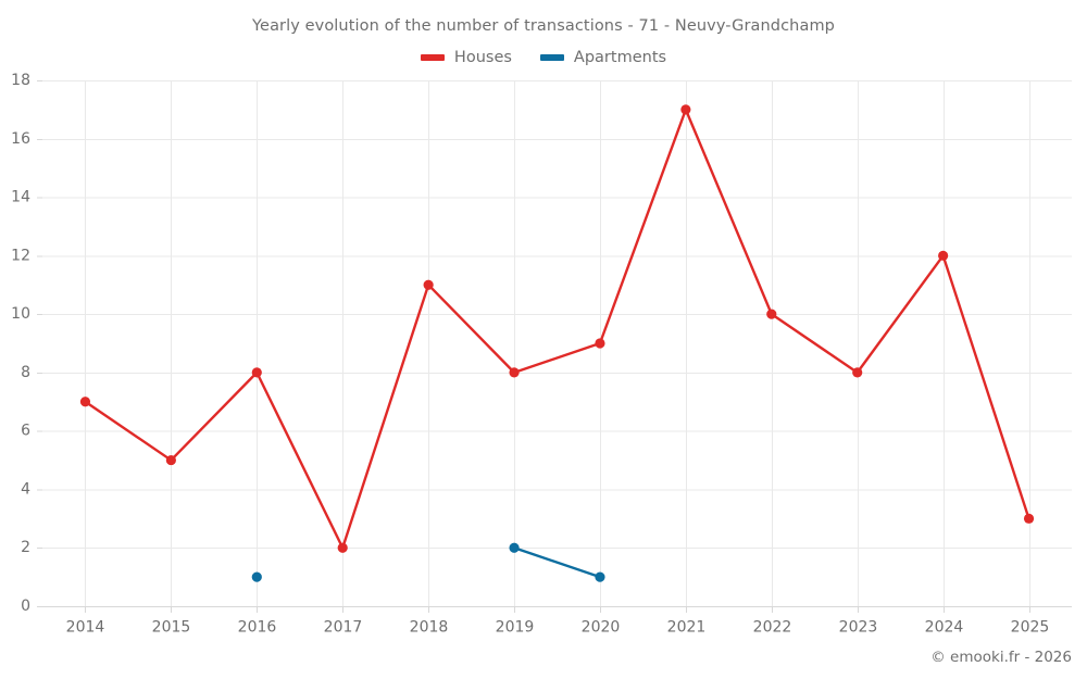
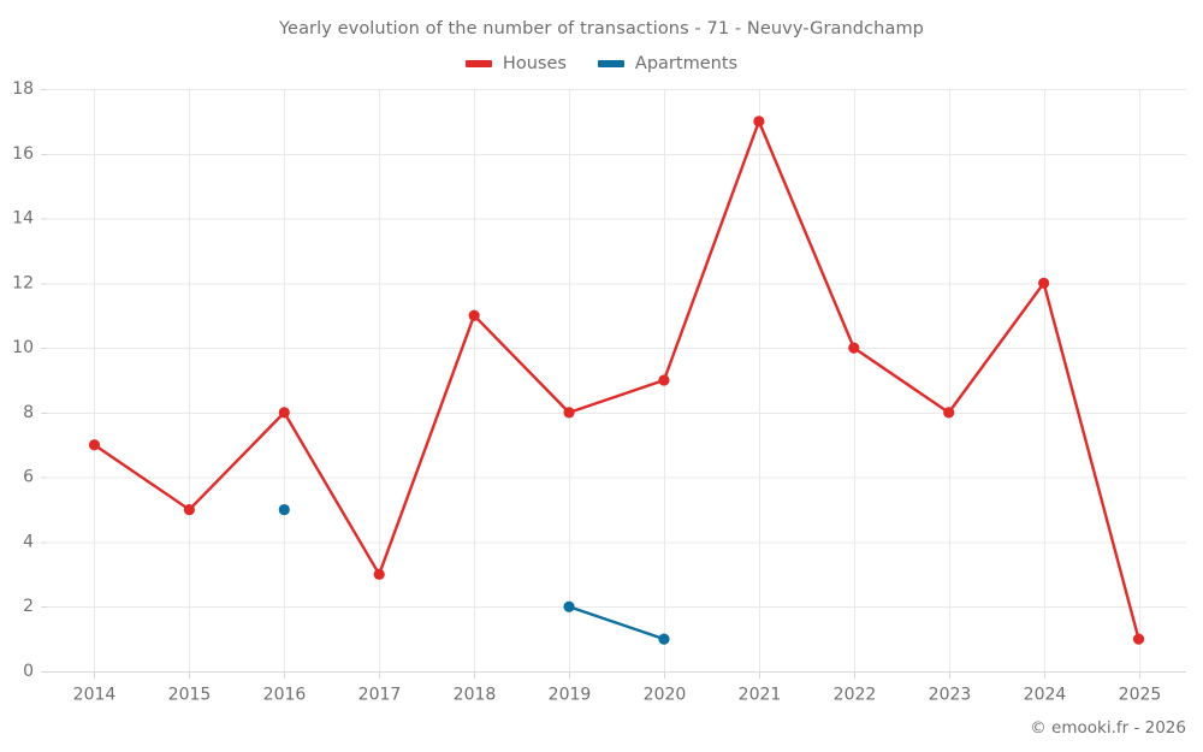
Apartments/2016: 1 -> 5
Houses/2017: 2 -> 3
Houses/2025: 3 -> 1
